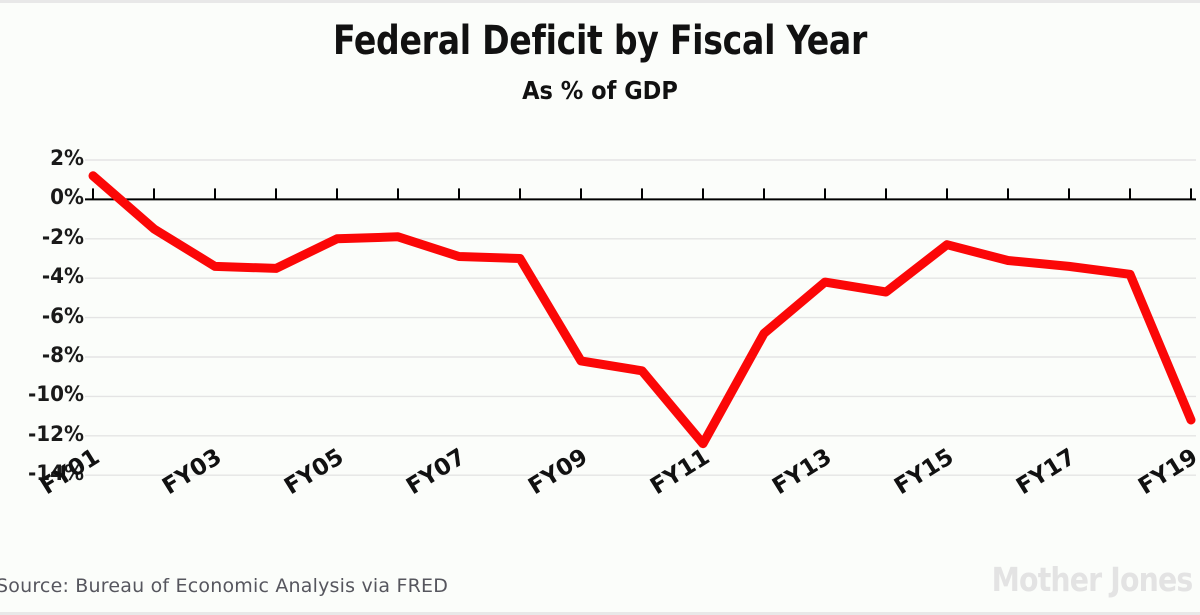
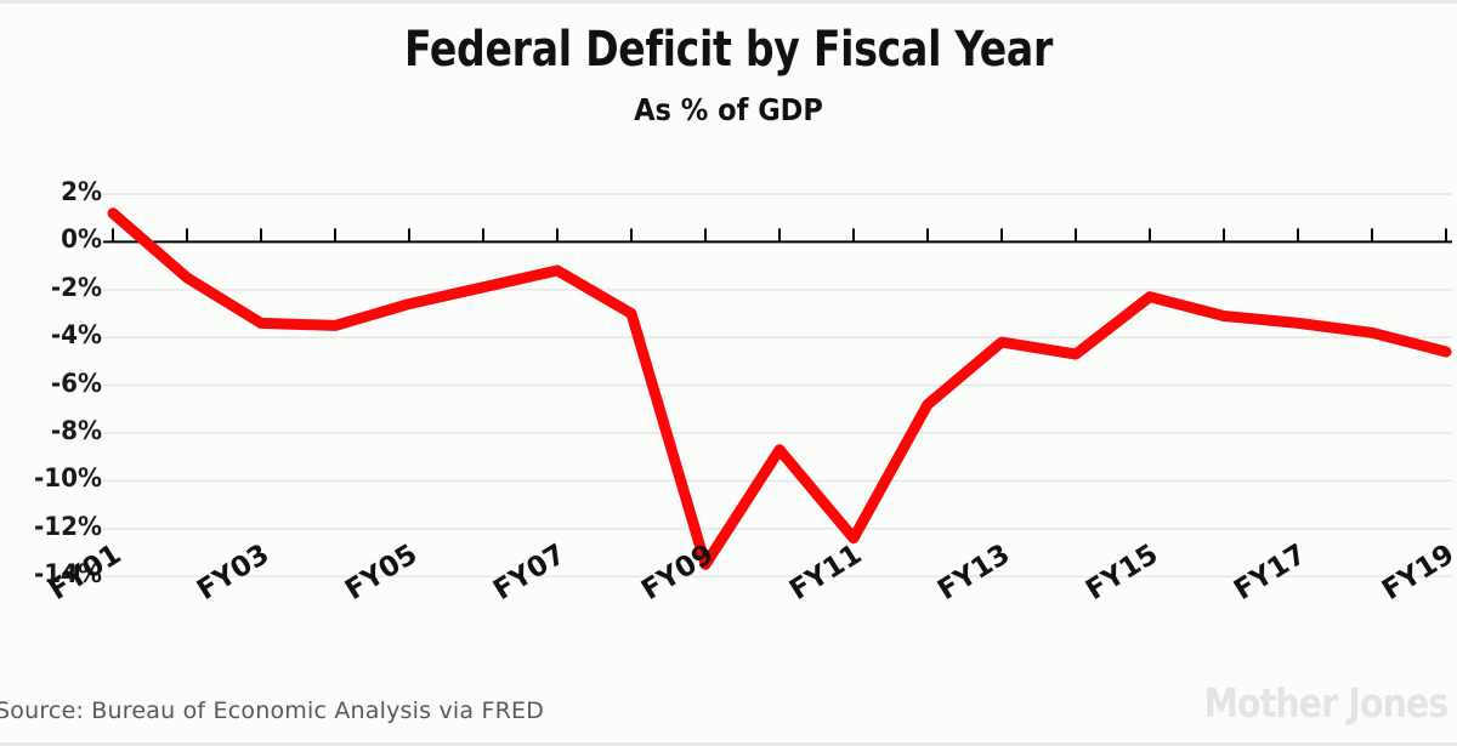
FY05: -2.0% -> -2.6%
FY07: -2.9% -> -1.2%
FY09: -8.2% -> -13.5%
FY19: -11.2% -> -4.6%
